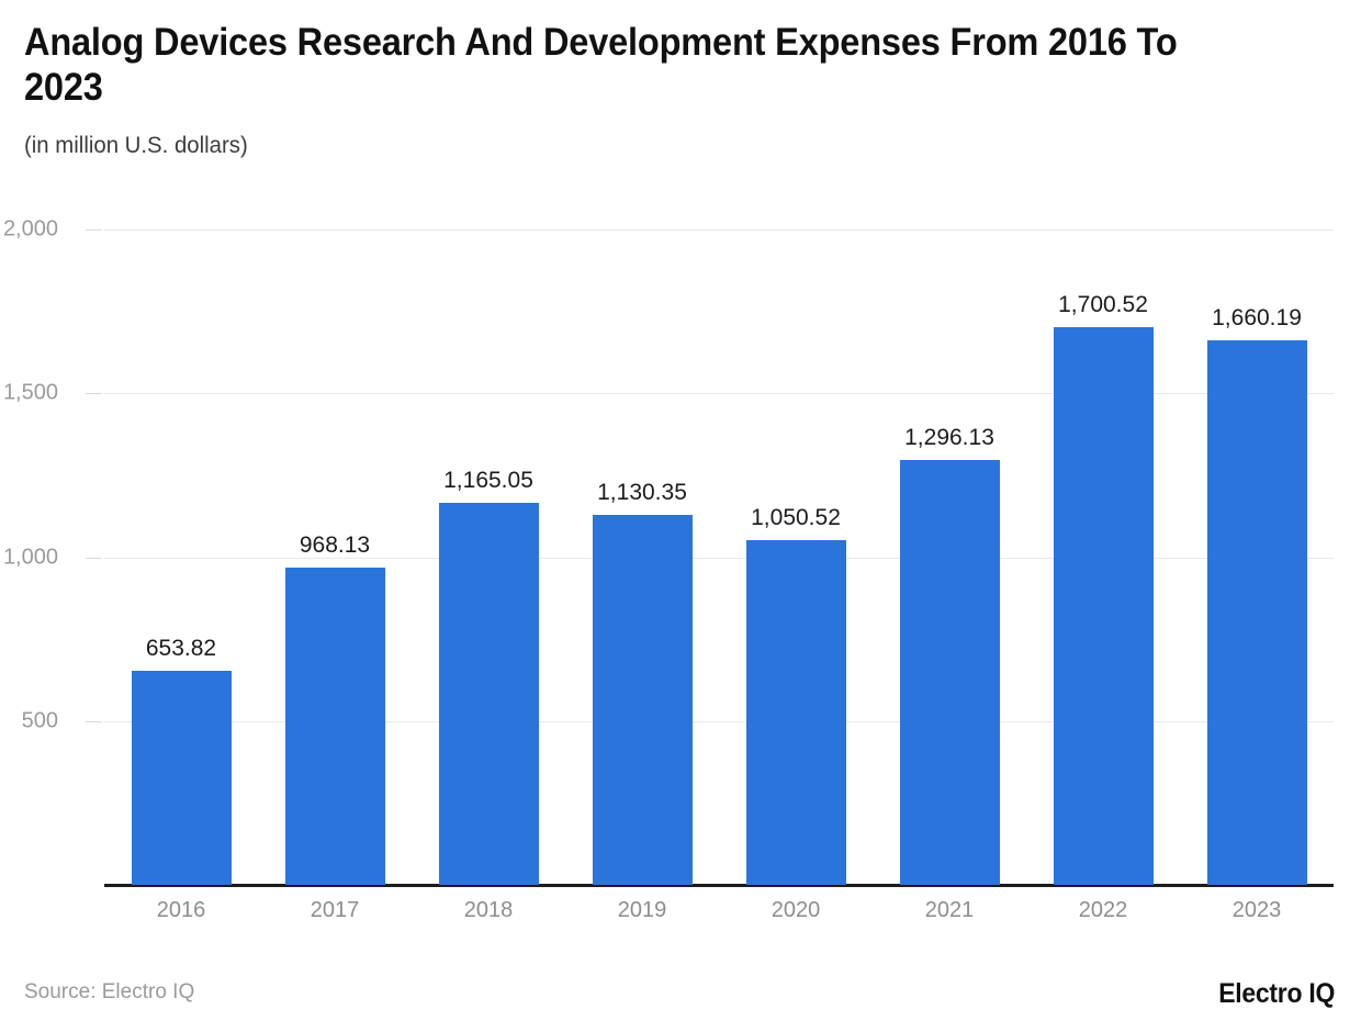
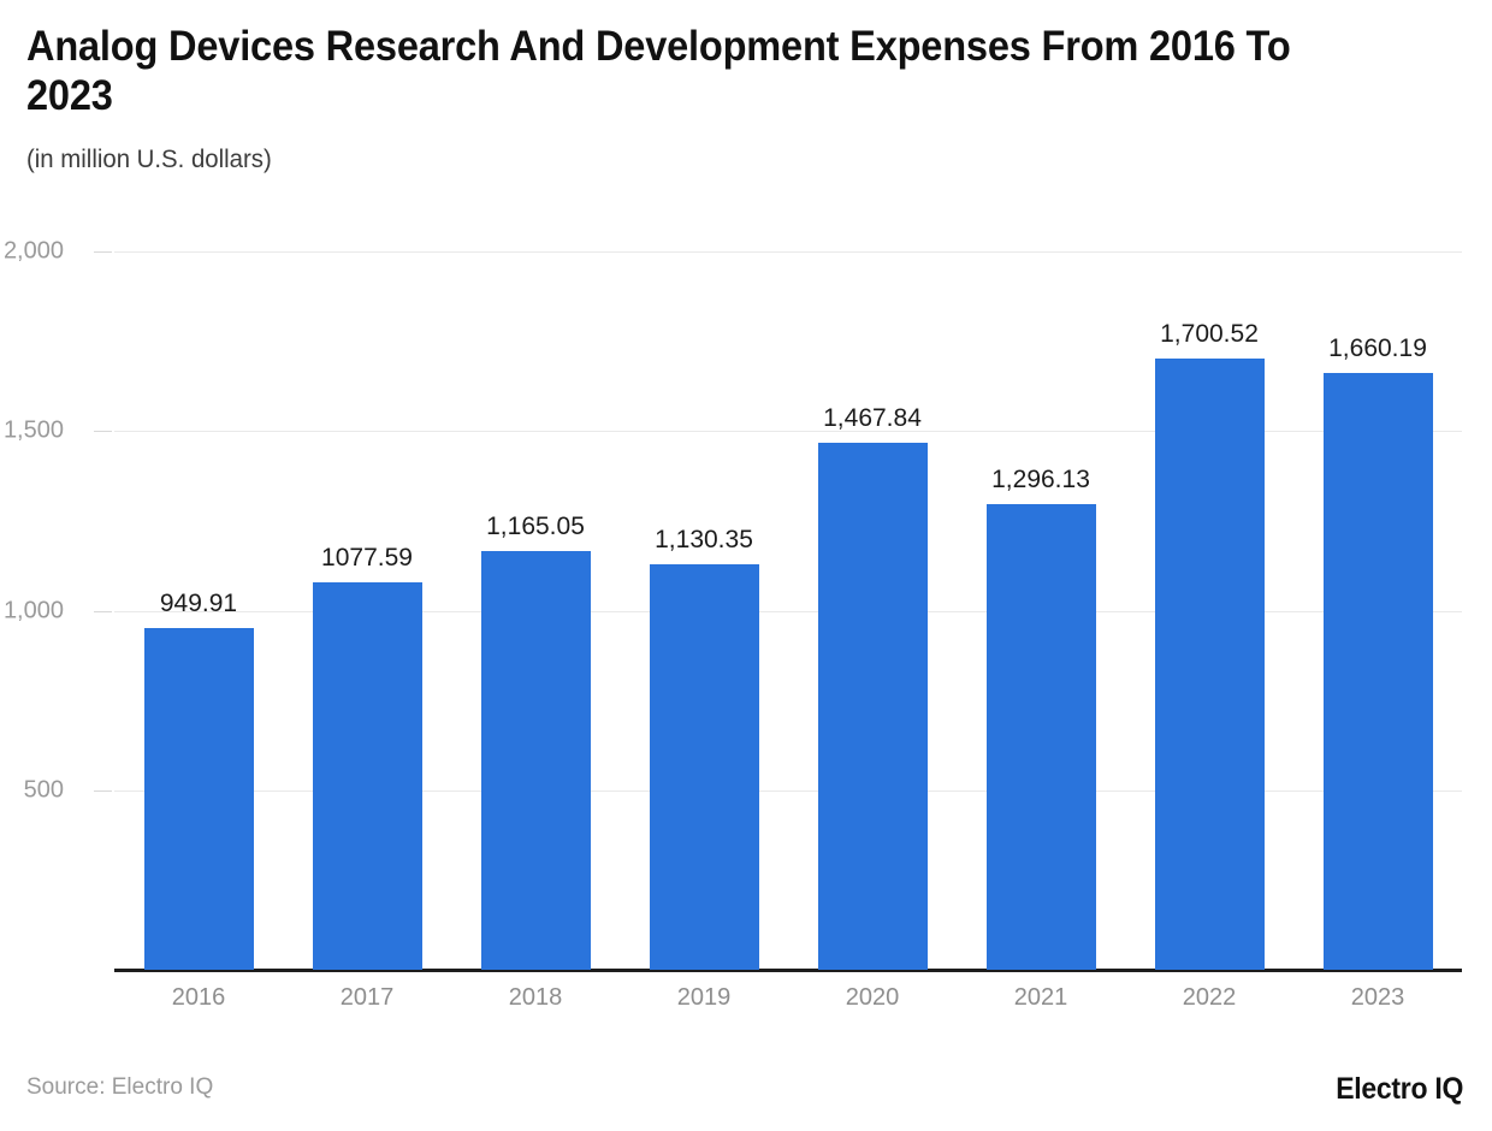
2016: 653.82 -> 949.91
2017: 968.13 -> 1077.59
2020: 1,050.52 -> 1,467.84
